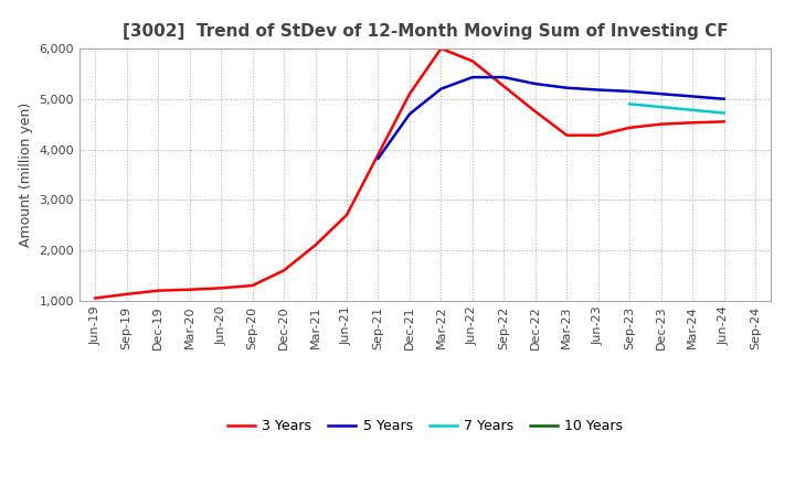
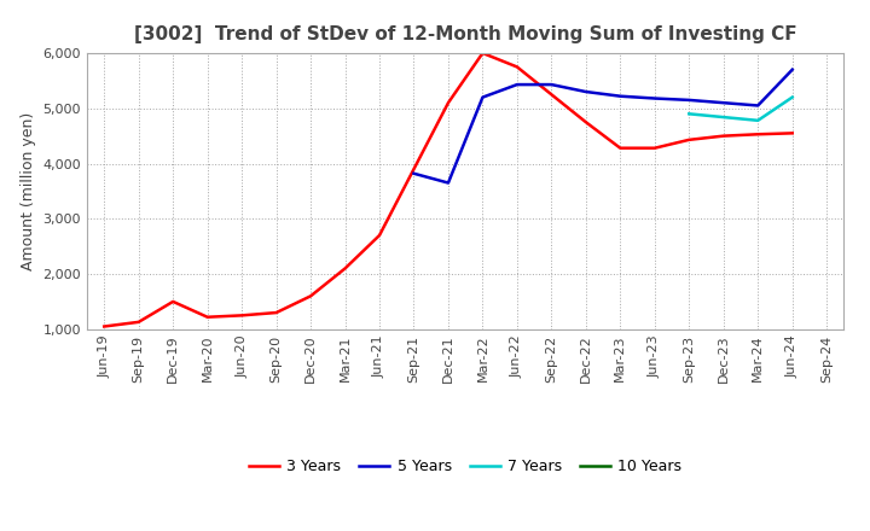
3 Years/Dec-19: 1,200 -> 1,500
5 Years/Dec-21: 4,700 -> 3,650
5 Years/Jun-24: 5,000 -> 5,700
7 Years/Jun-24: 4,720 -> 5,200
